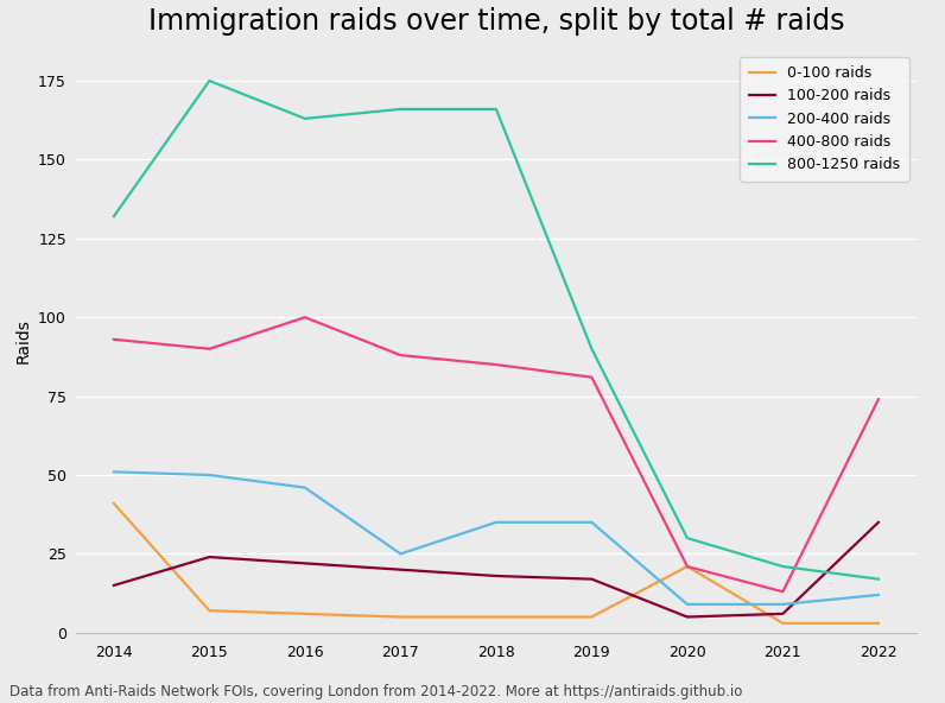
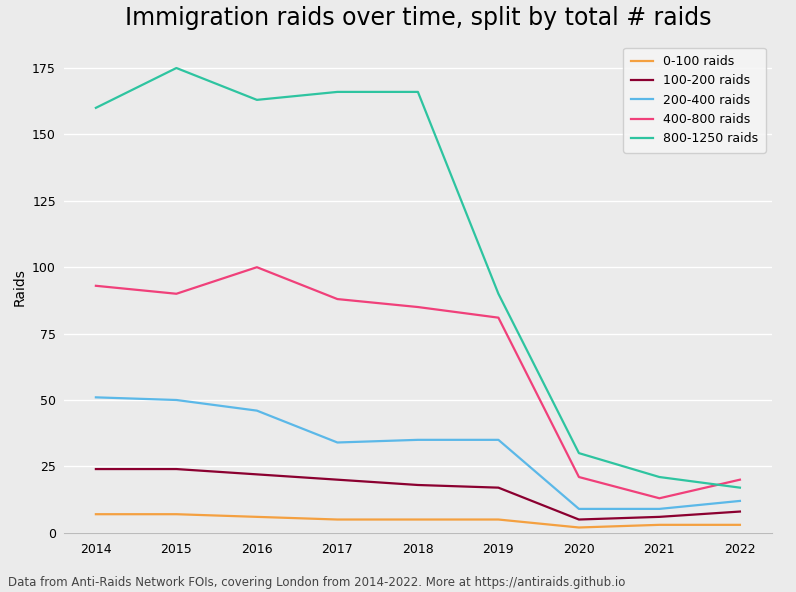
0-100 raids/2014: 41 -> 7
100-200 raids/2014: 15 -> 24
800-1250 raids/2014: 132 -> 160
200-400 raids/2017: 25 -> 34
0-100 raids/2020: 21 -> 2
100-200 raids/2022: 35 -> 8
400-800 raids/2022: 74 -> 20
